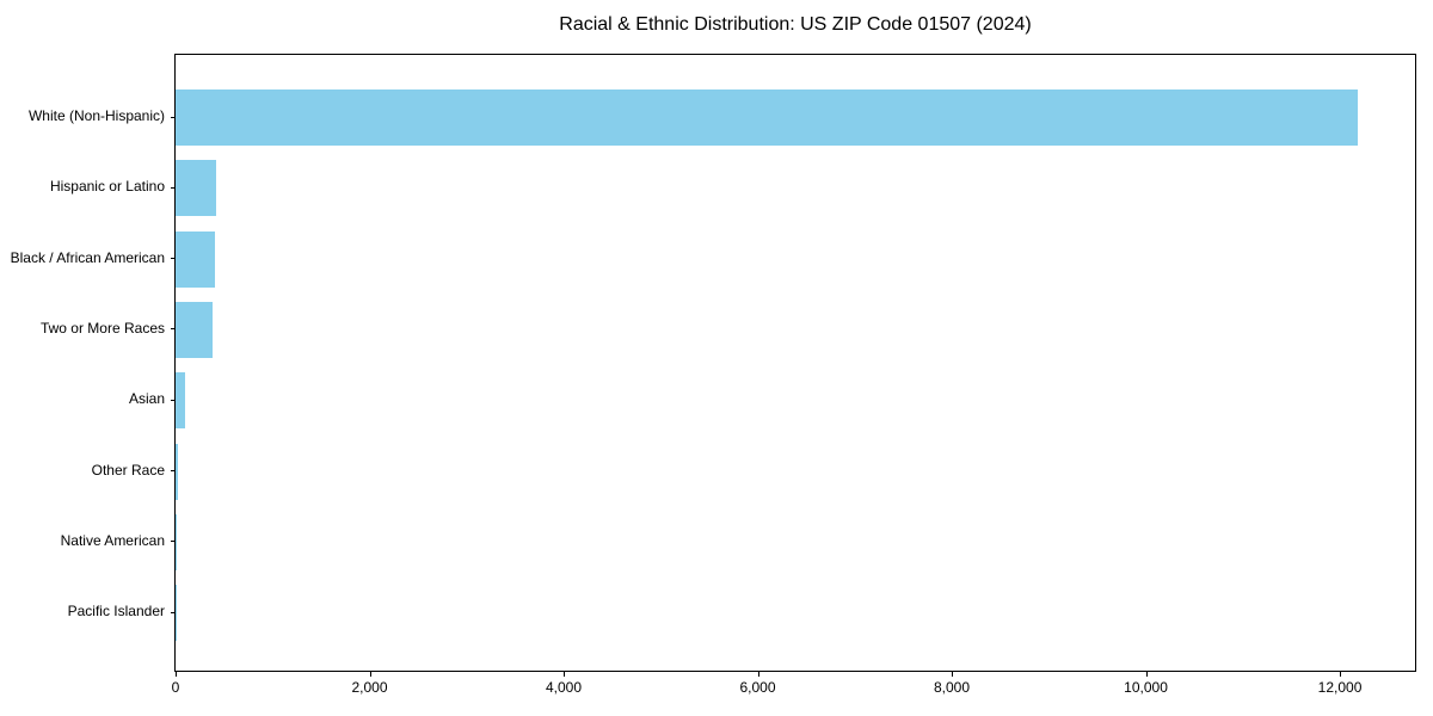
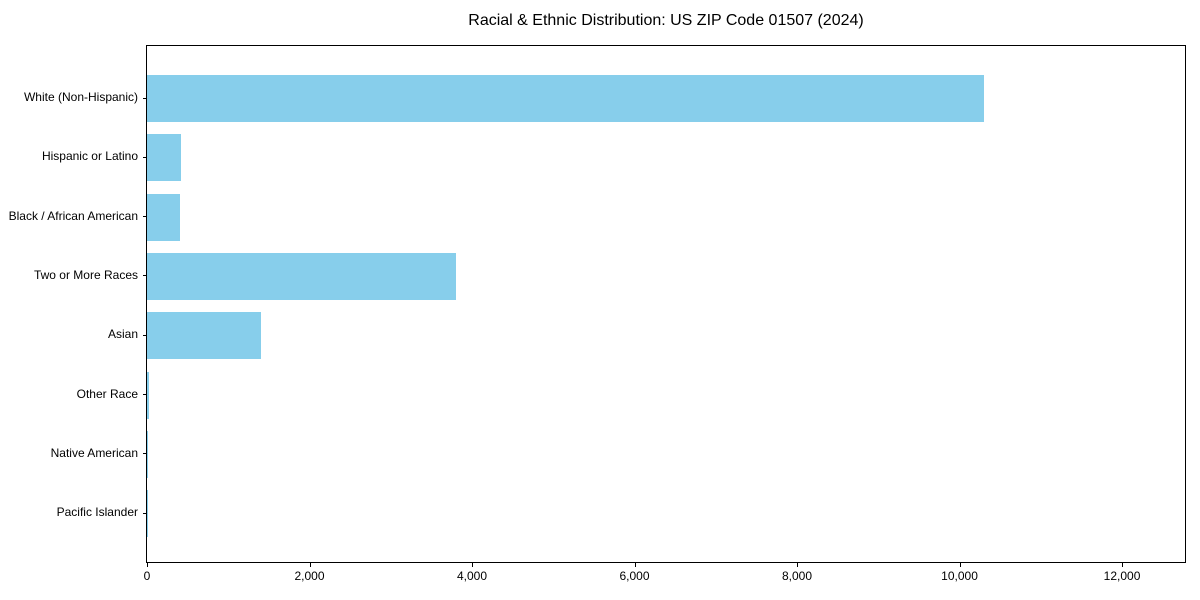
White (Non-Hispanic): 12200 -> 10300
Two or More Races: 400 -> 3800
Asian: 100 -> 1400
